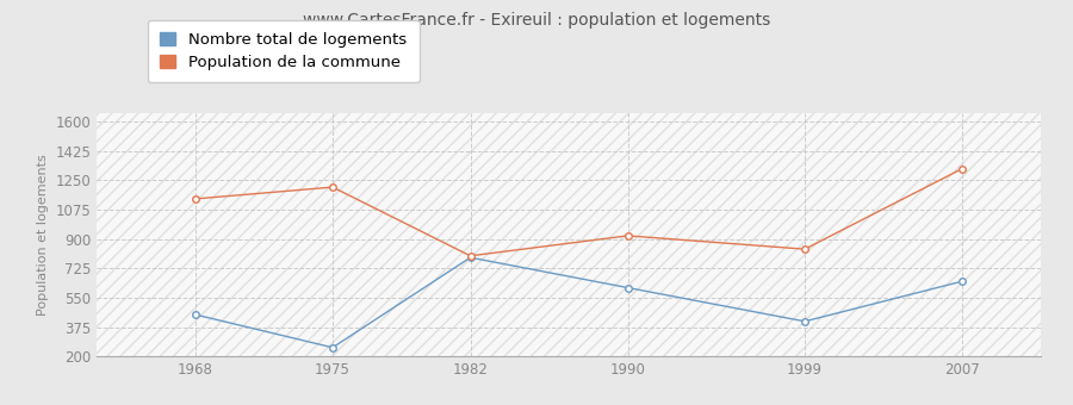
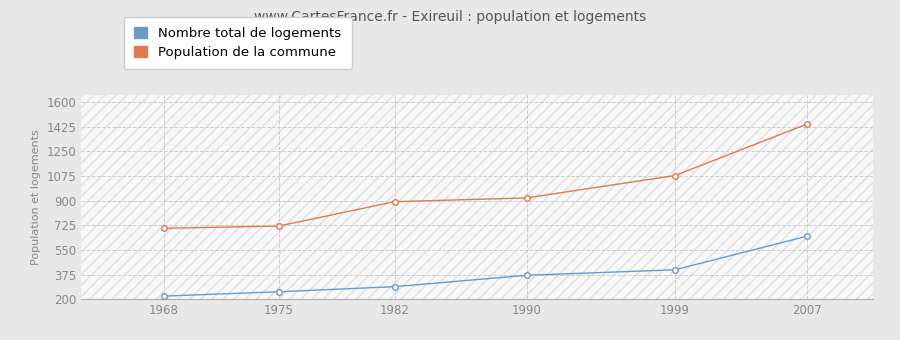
Nombre total de logements/1968: 450 -> 220
Population de la commune/1968: 1140 -> 700
Population de la commune/1975: 1210 -> 720
Nombre total de logements/1982: 790 -> 290
Population de la commune/1982: 800 -> 890
Nombre total de logements/1990: 610 -> 370
Population de la commune/1999: 840 -> 1080
Population de la commune/2007: 1320 -> 1440
